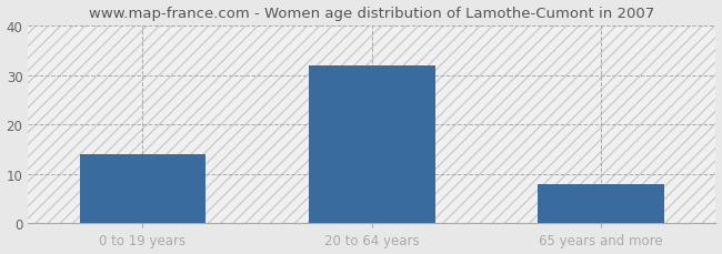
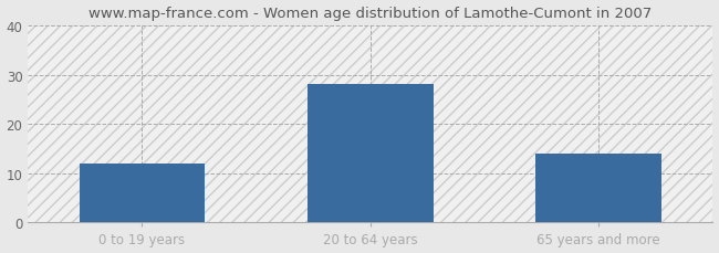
0 to 19 years: 14 -> 12
20 to 64 years: 32 -> 28
65 years and more: 8 -> 14
